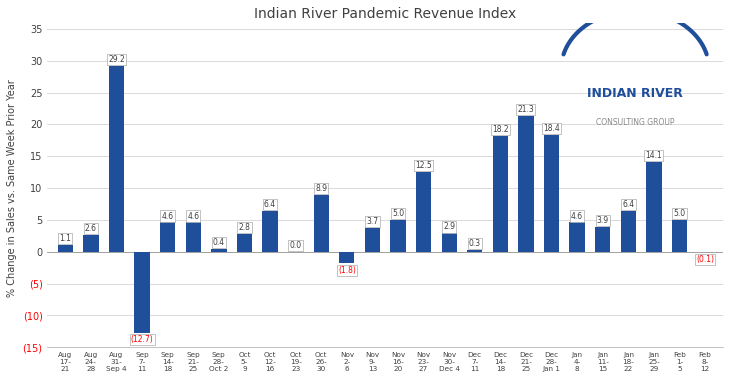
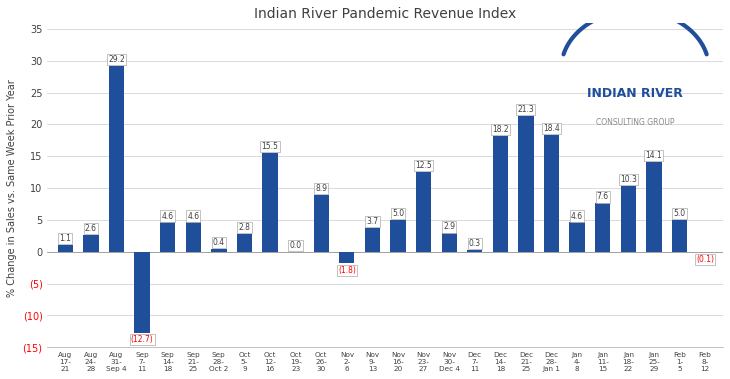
Indian River Pandemic Revenue Index/Oct 12- 16: 6.4 -> 15.5
Indian River Pandemic Revenue Index/Jan 11- 15: 3.9 -> 7.6
Indian River Pandemic Revenue Index/Jan 18- 22: 6.4 -> 10.3
